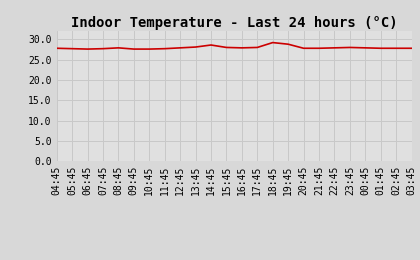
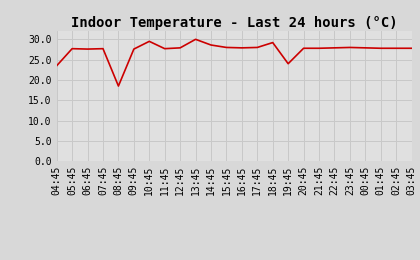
04:45: 27.8 -> 23.5
08:45: 27.9 -> 18.5
10:45: 27.6 -> 29.5
13:45: 28.1 -> 30.0
19:45: 28.8 -> 24.0
